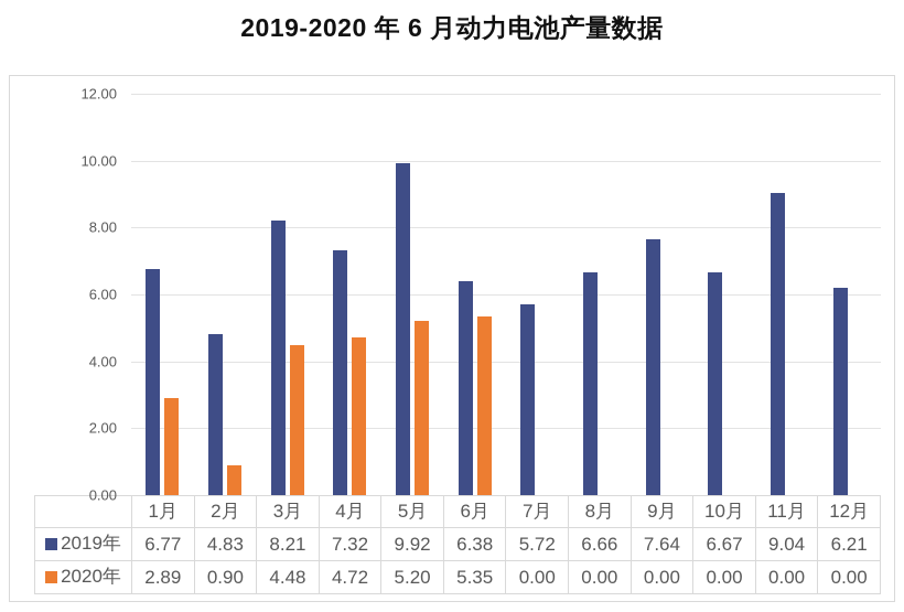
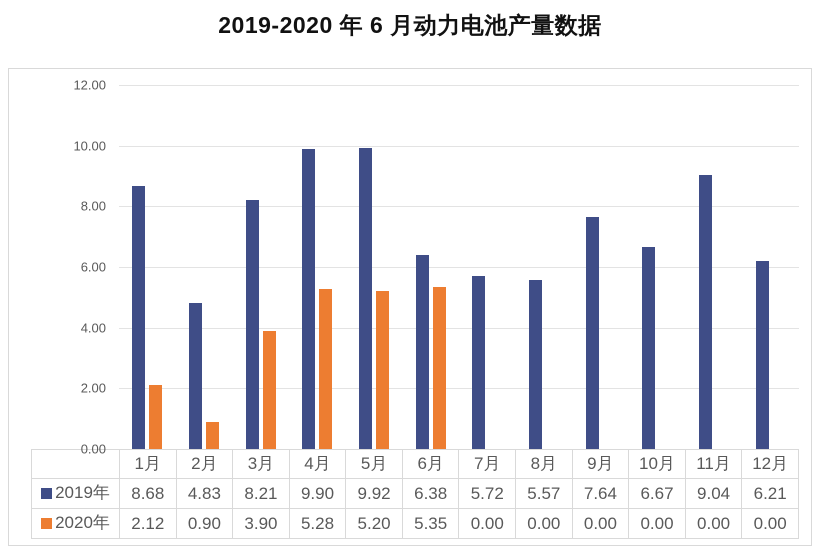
2019年/1月: 6.77 -> 8.68
2020年/1月: 2.89 -> 2.12
2020年/3月: 4.48 -> 3.90
2019年/4月: 7.32 -> 9.90
2020年/4月: 4.72 -> 5.28
2019年/8月: 6.66 -> 5.57
